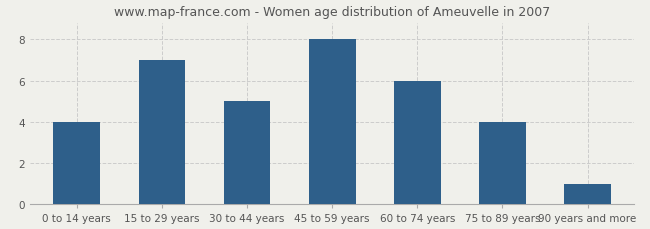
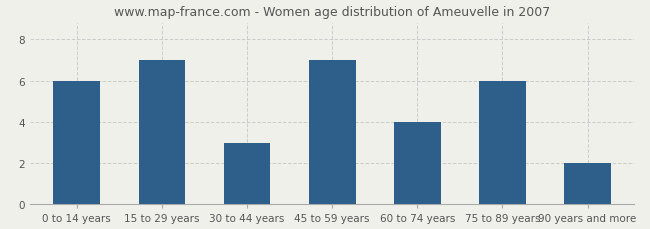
0 to 14 years: 4 -> 6
30 to 44 years: 5 -> 3
45 to 59 years: 8 -> 7
60 to 74 years: 6 -> 4
75 to 89 years: 4 -> 6
90 years and more: 1 -> 2
